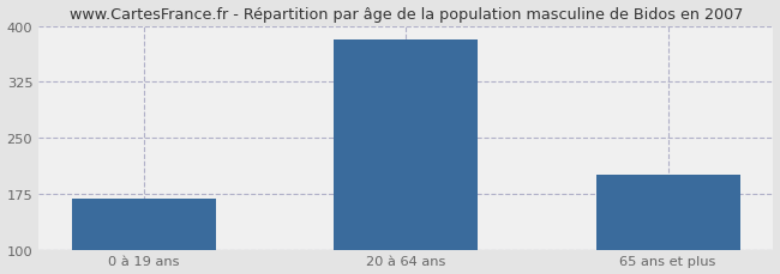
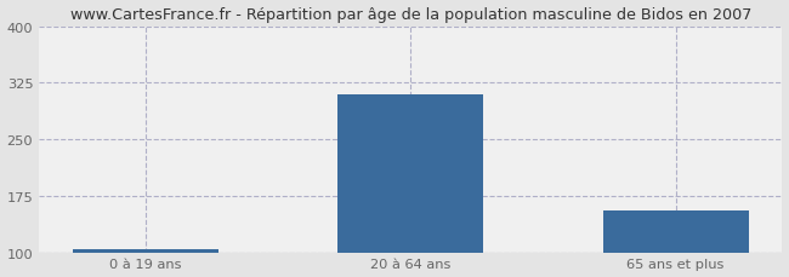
0 à 19 ans: 168 -> 104
20 à 64 ans: 382 -> 310
65 ans et plus: 200 -> 155
